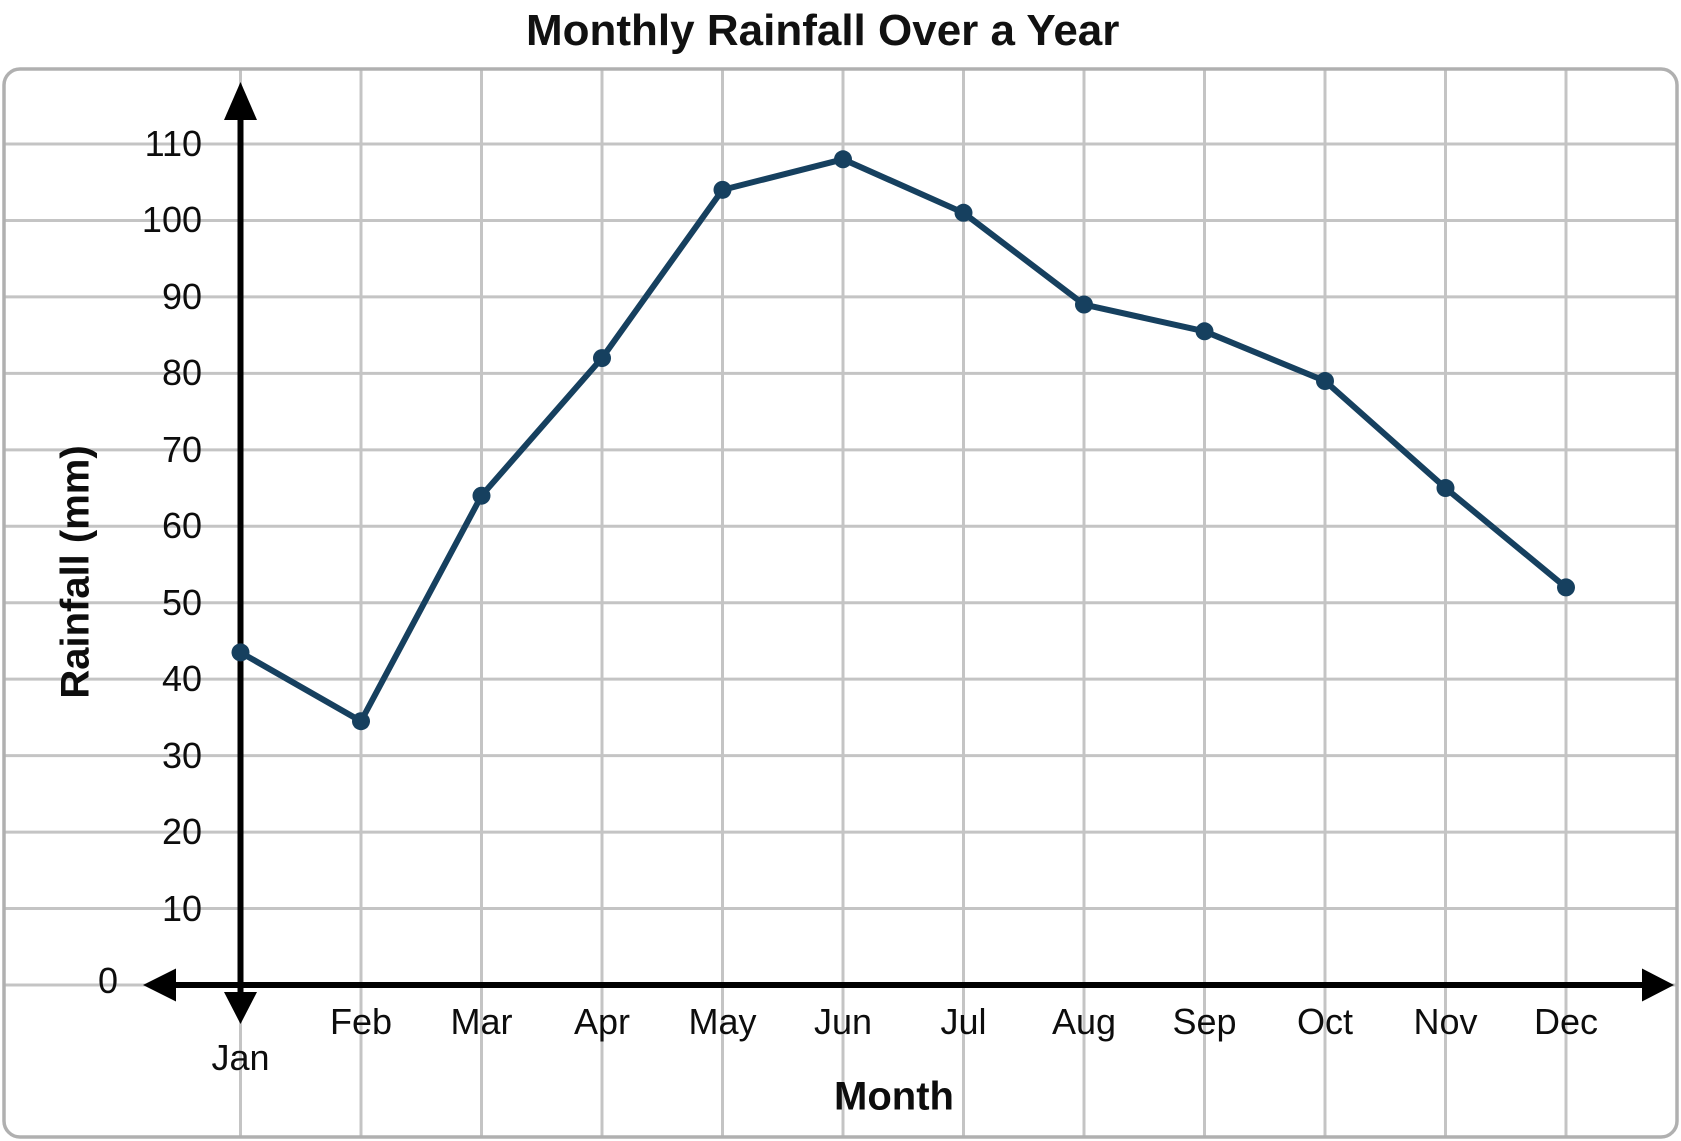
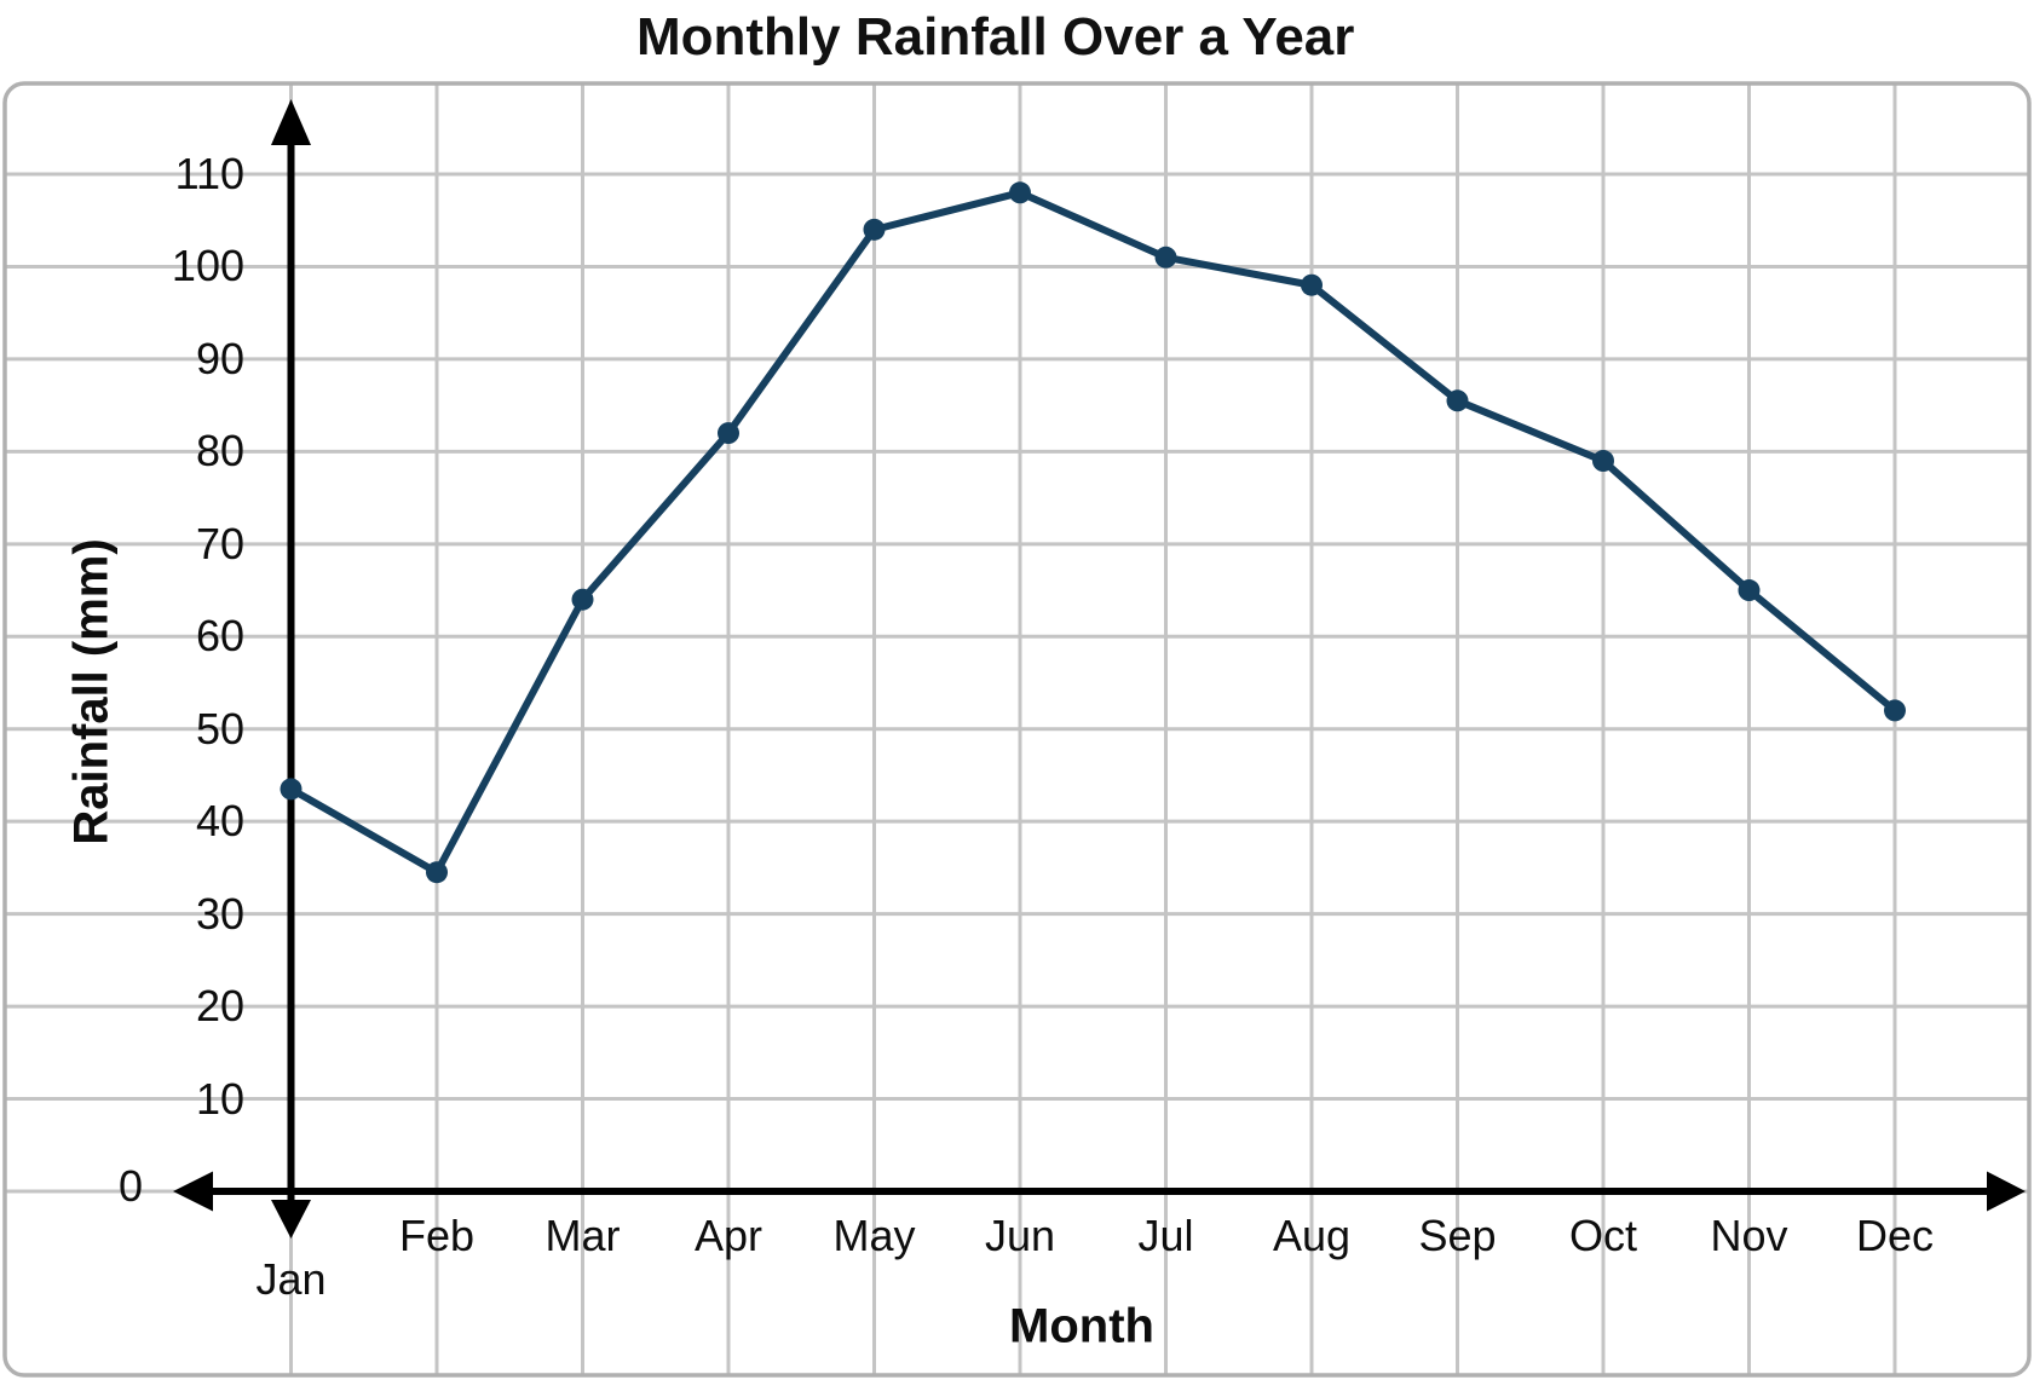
Aug: 89 -> 98
